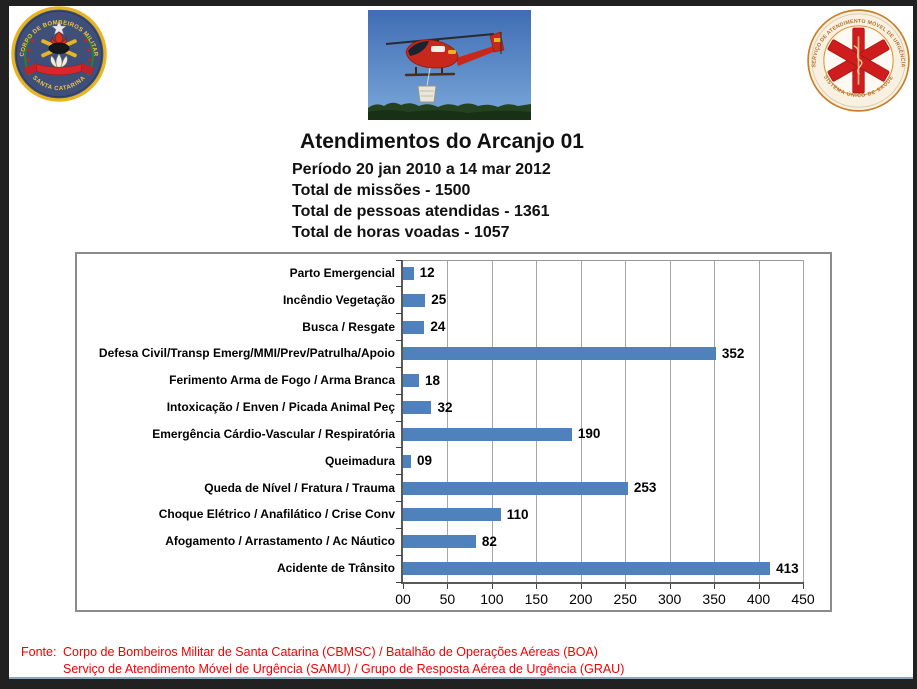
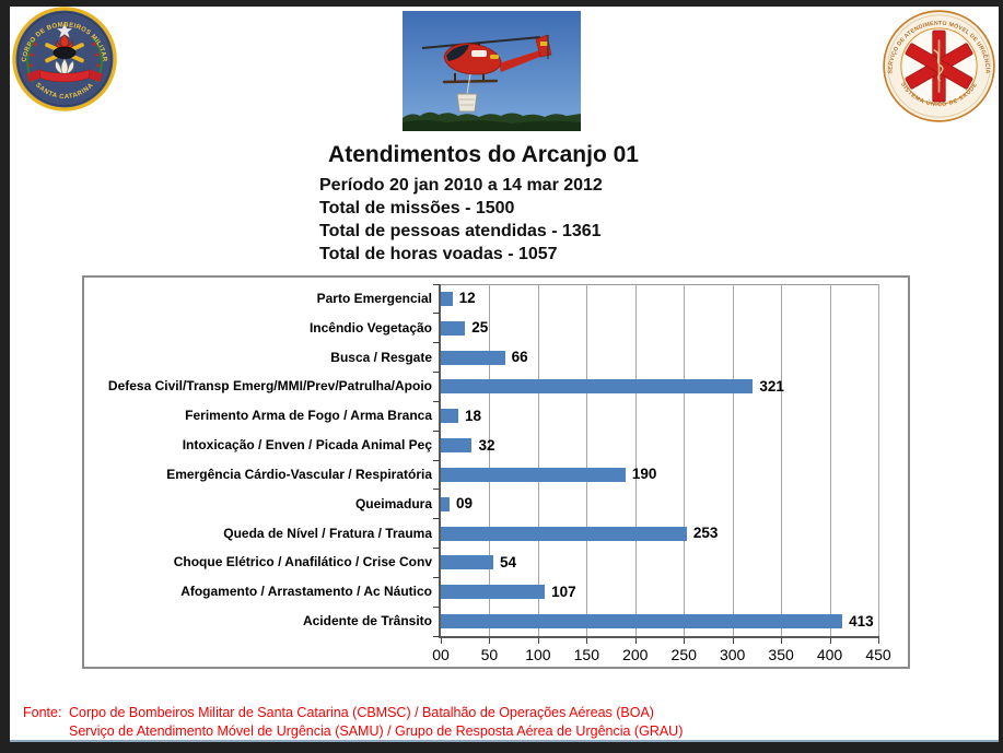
Busca / Resgate: 24 -> 66
Defesa Civil/Transp Emerg/MMI/Prev/Patrulha/Apoio: 352 -> 321
Choque Elétrico / Anafilático / Crise Conv: 110 -> 54
Afogamento / Arrastamento / Ac Náutico: 82 -> 107
